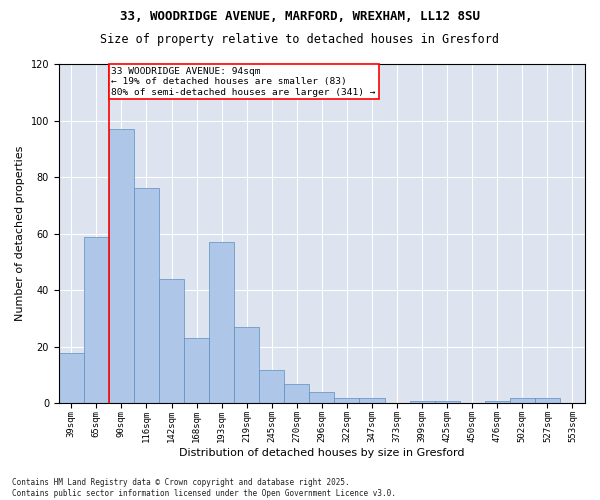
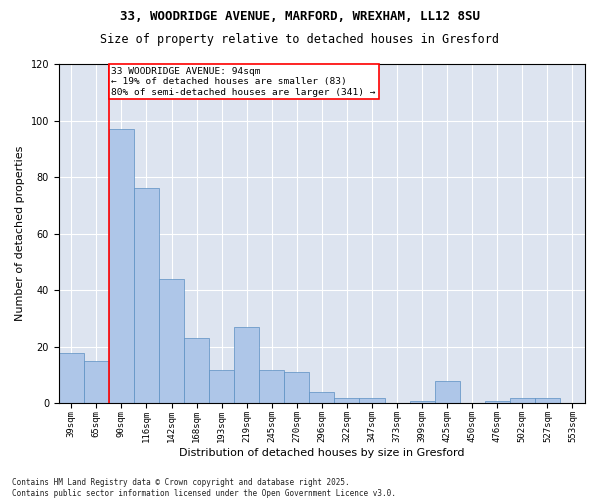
65sqm: 59 -> 15
193sqm: 57 -> 12
270sqm: 7 -> 11
425sqm: 1 -> 8
